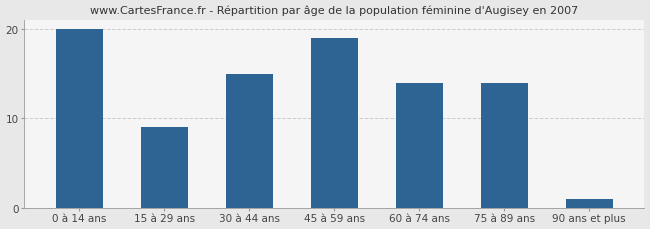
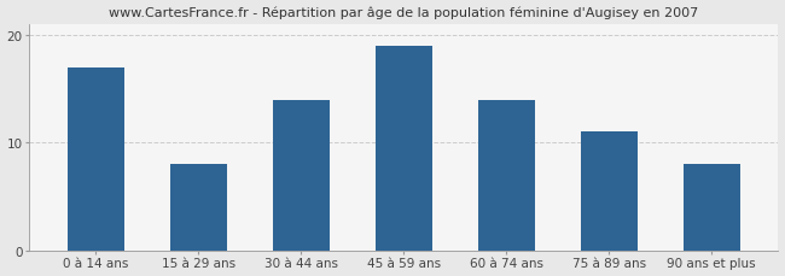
0 à 14 ans: 20 -> 17
15 à 29 ans: 9 -> 8
30 à 44 ans: 15 -> 14
75 à 89 ans: 14 -> 11
90 ans et plus: 1 -> 8
